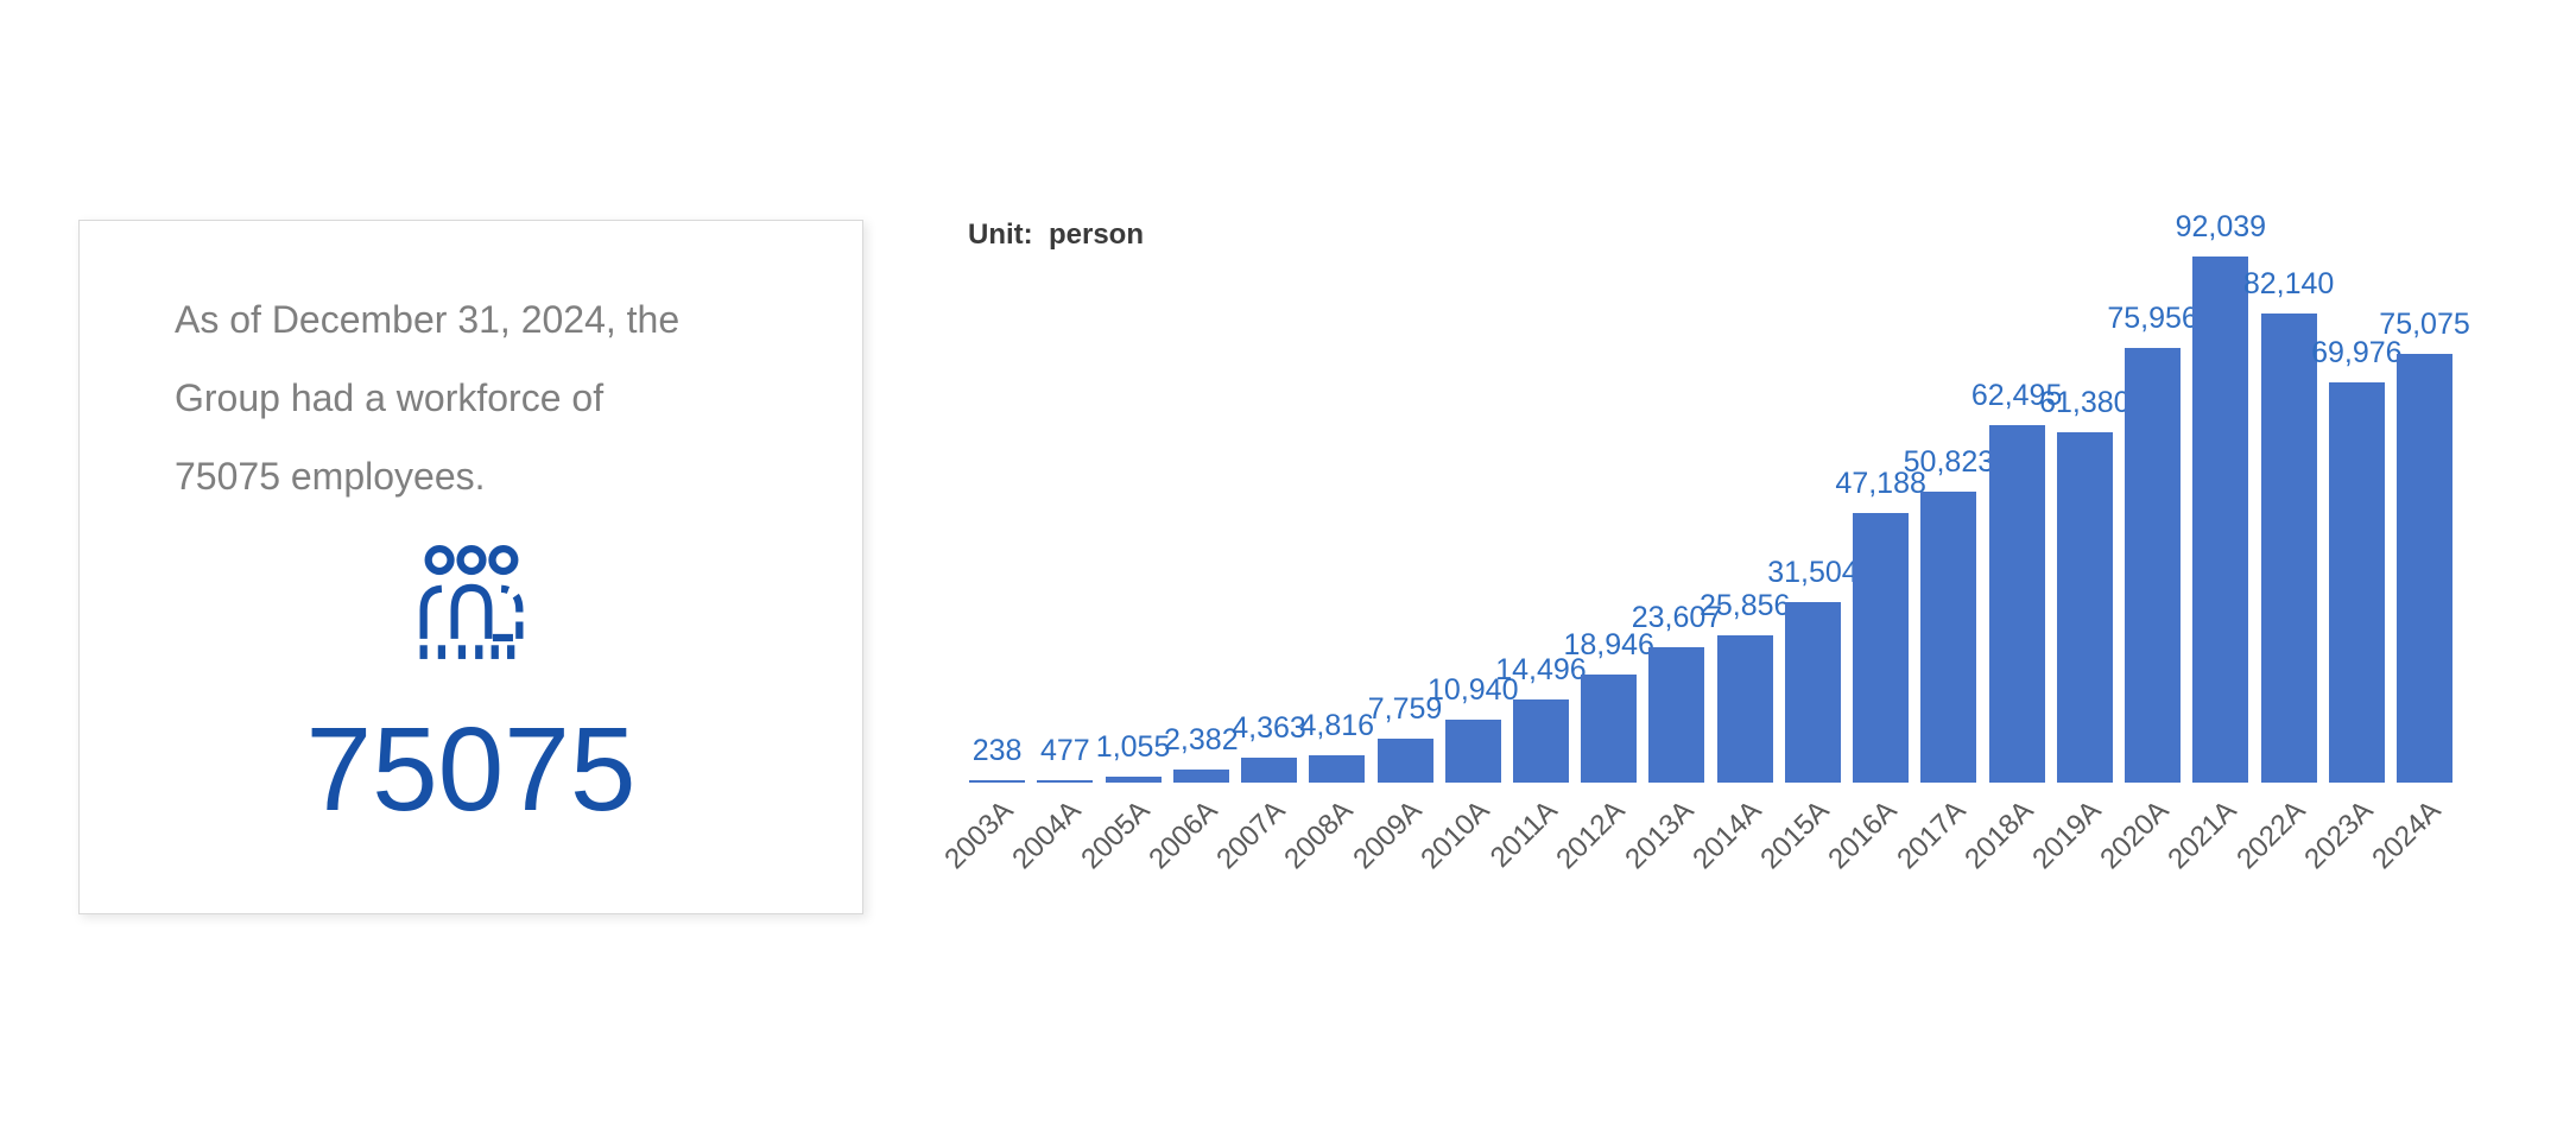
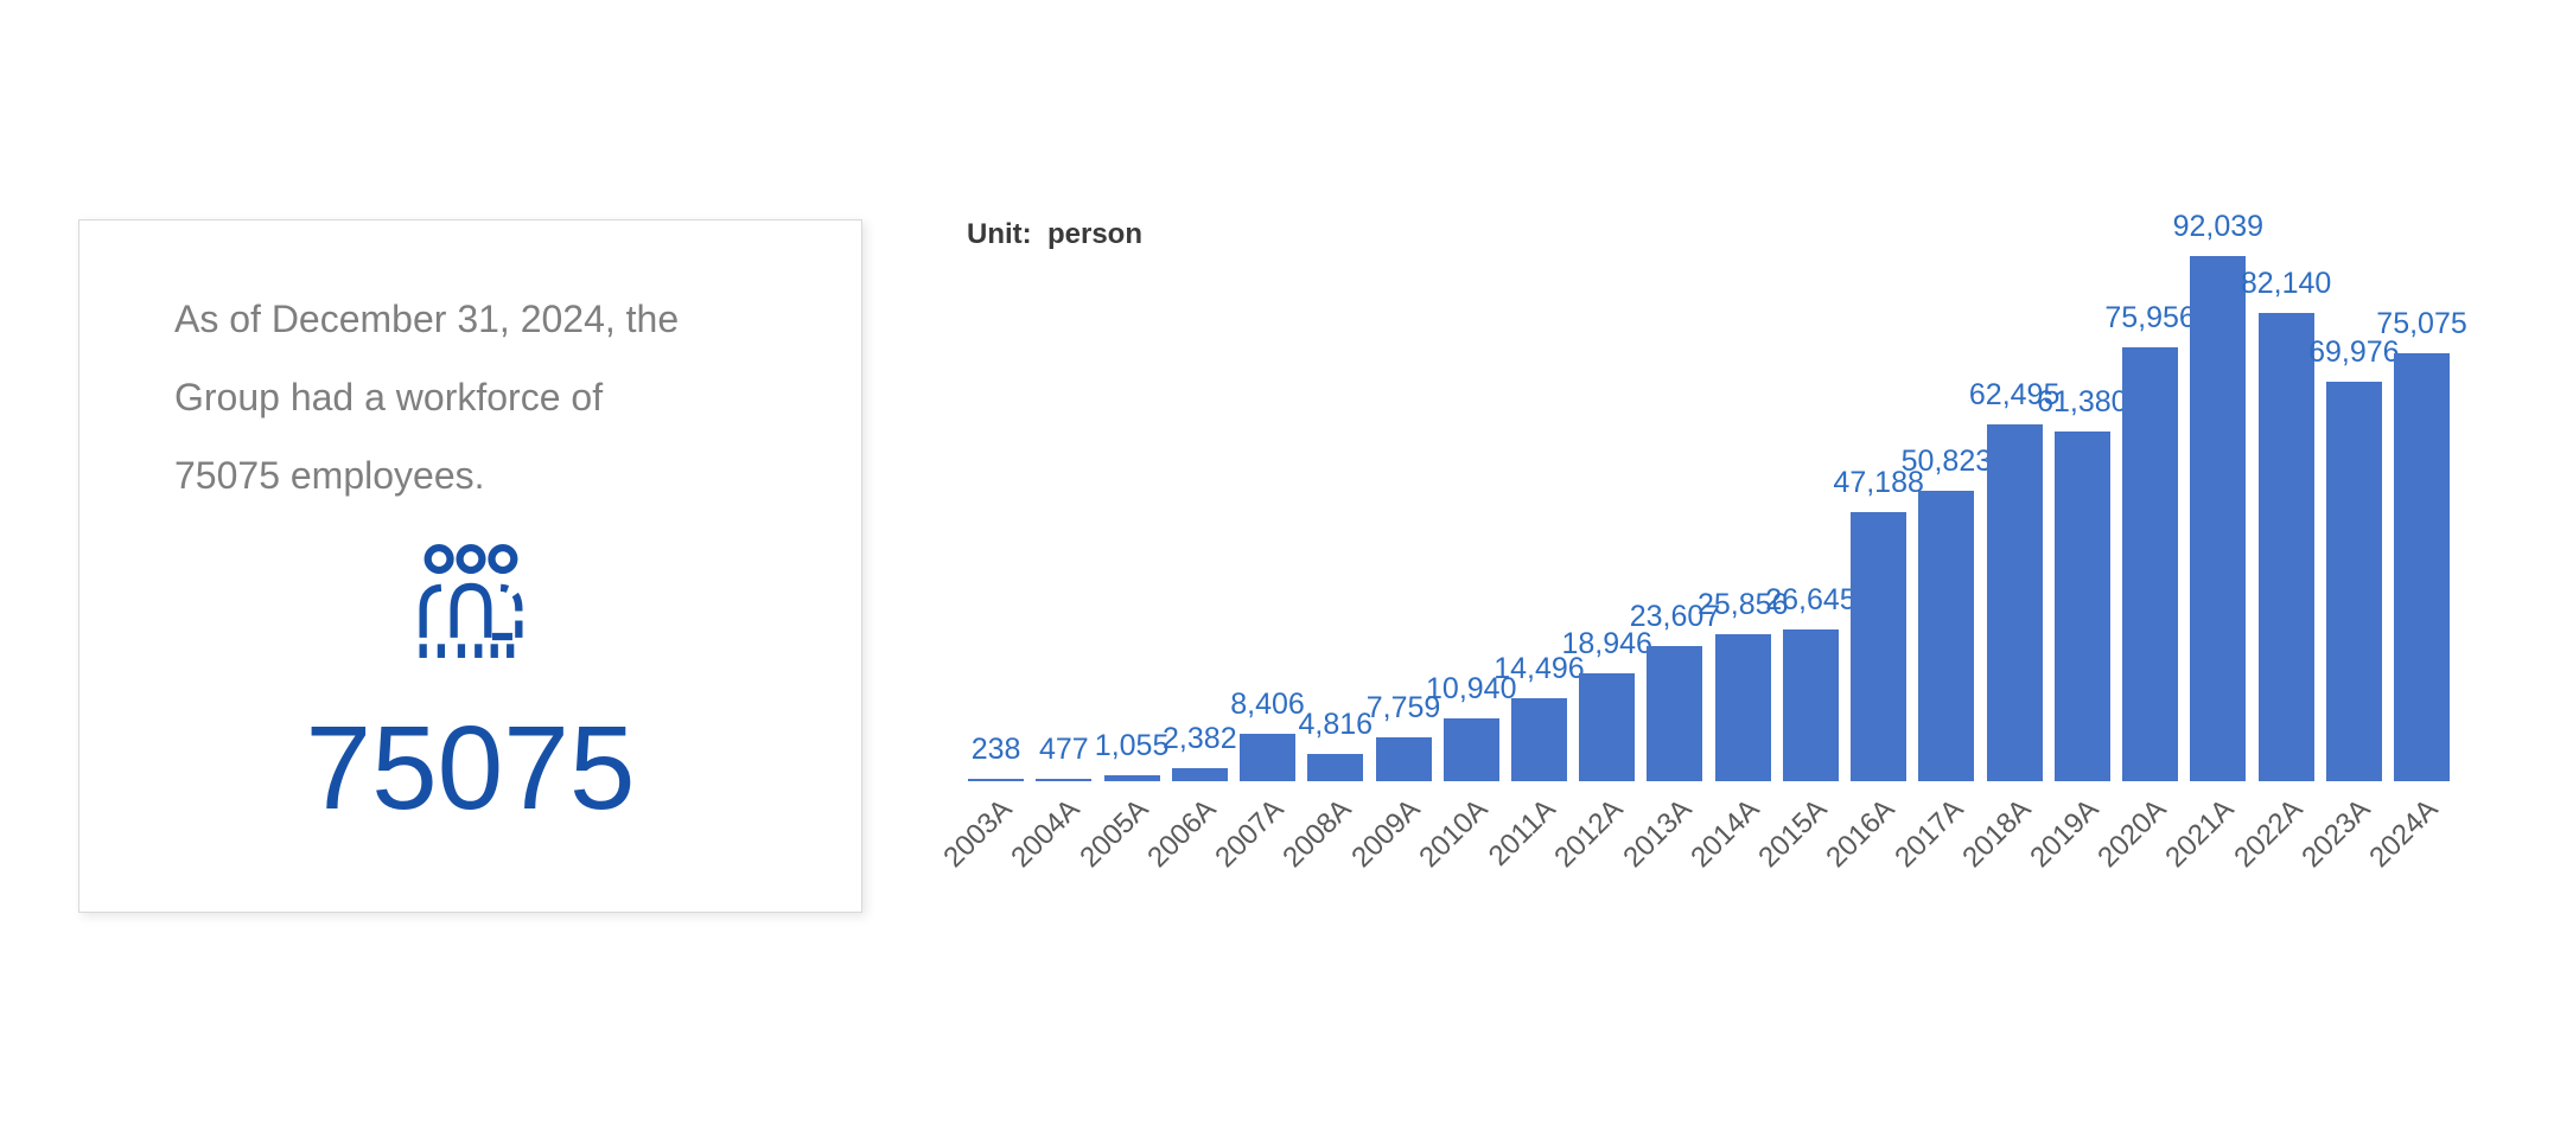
2007A: 4,363 -> 8,406
2015A: 31,504 -> 26,645
